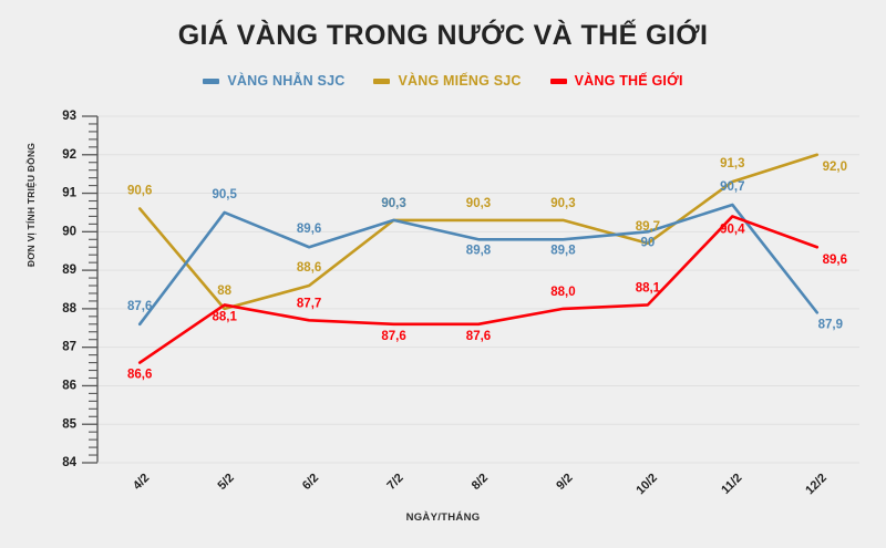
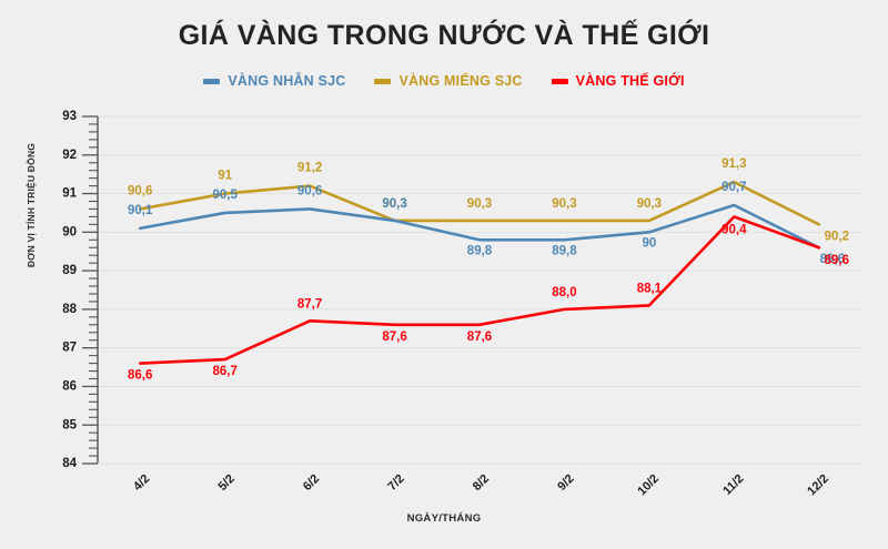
VÀNG NHẪN SJC/4/2: 87,6 -> 90,1
VÀNG MIẾNG SJC/5/2: 88 -> 91
VÀNG THẾ GIỚI/5/2: 88,1 -> 86,7
VÀNG NHẪN SJC/6/2: 89,6 -> 90,6
VÀNG MIẾNG SJC/6/2: 88,6 -> 91,2
VÀNG MIẾNG SJC/10/2: 89,7 -> 90,3
VÀNG NHẪN SJC/12/2: 87,9 -> 89,6
VÀNG MIẾNG SJC/12/2: 92,0 -> 90,2
